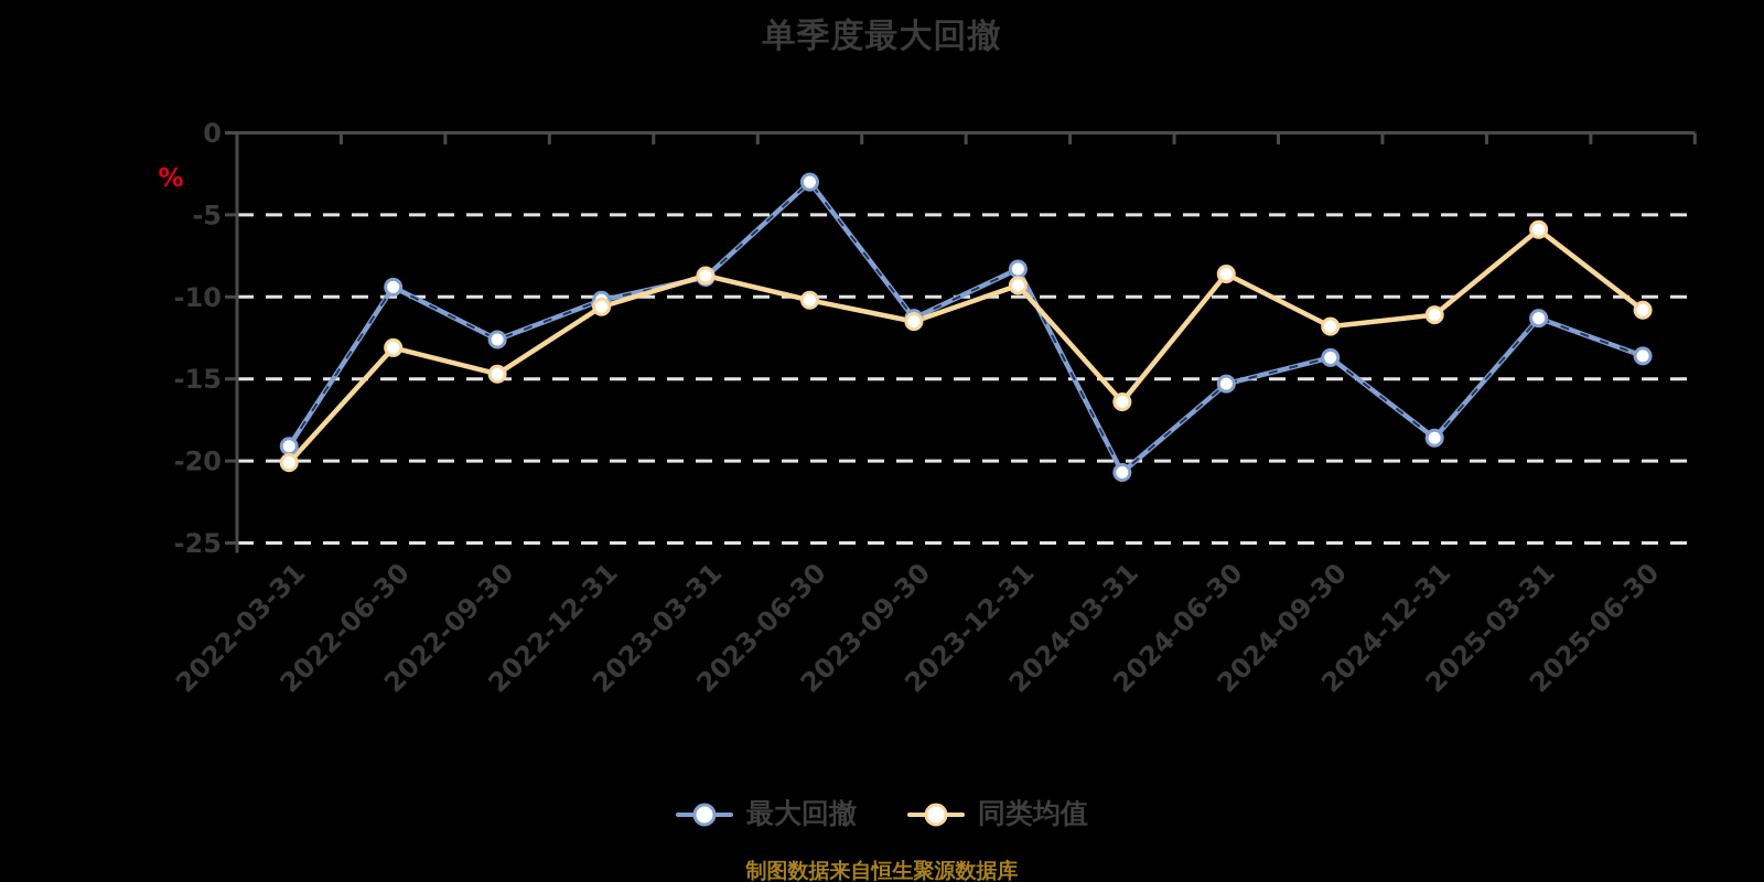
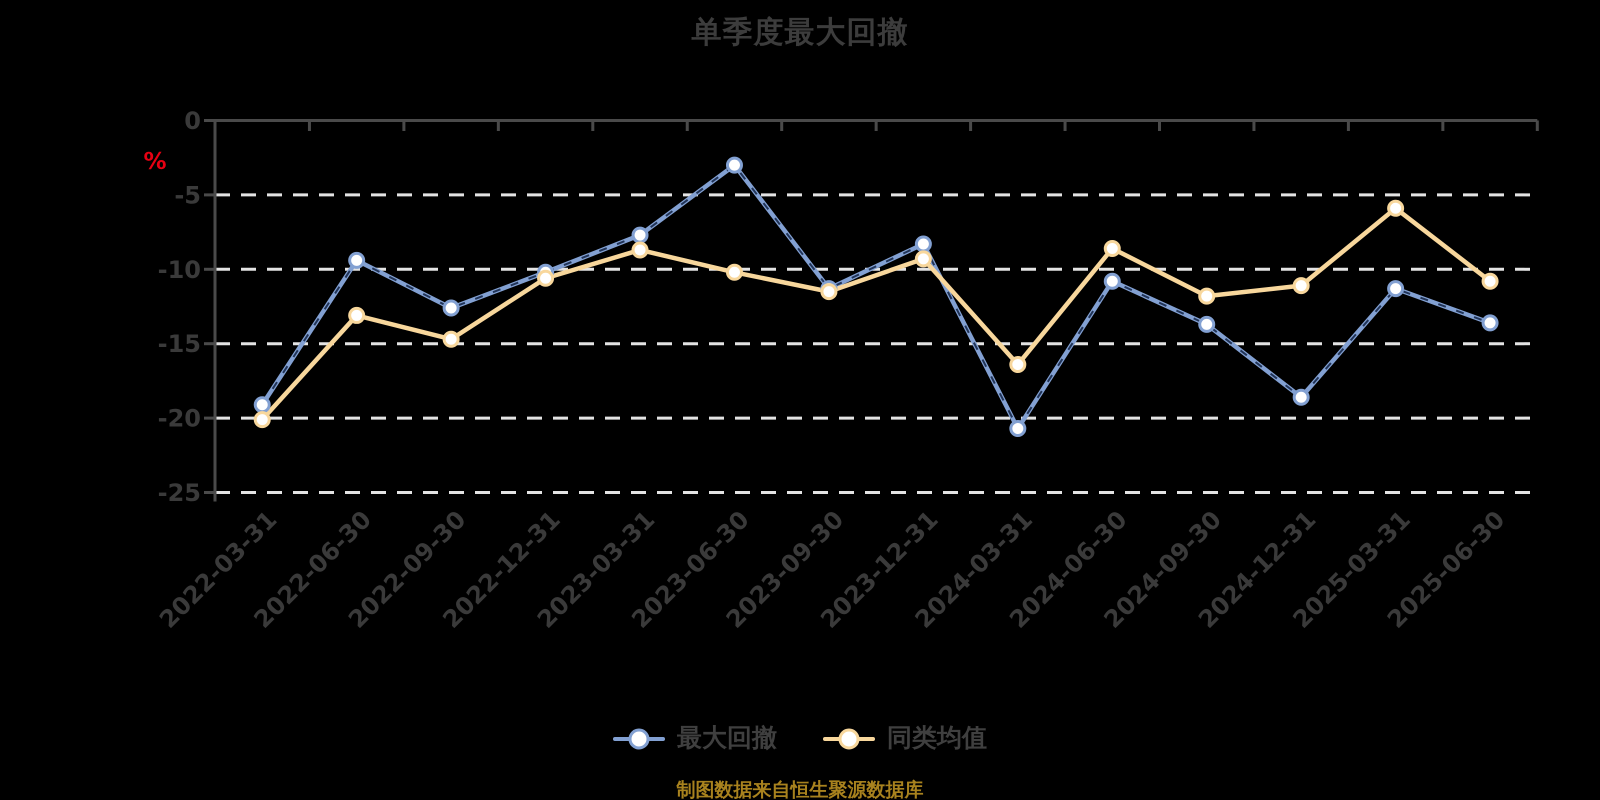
最大回撤/2023-03-31: -8.8 -> -7.7
最大回撤/2024-06-30: -15.3 -> -10.8
